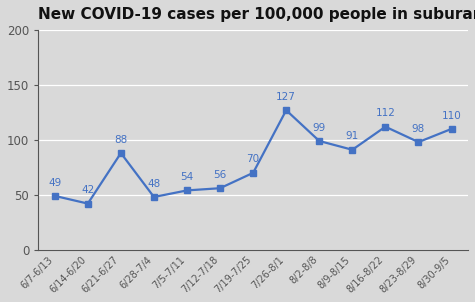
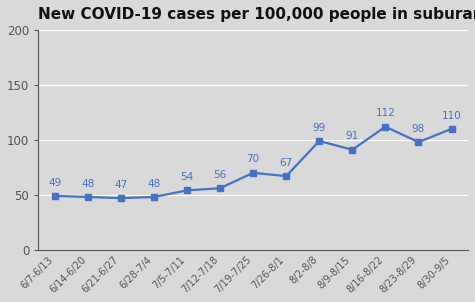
6/14-6/20: 42 -> 48
6/21-6/27: 88 -> 47
7/26-8/1: 127 -> 67
